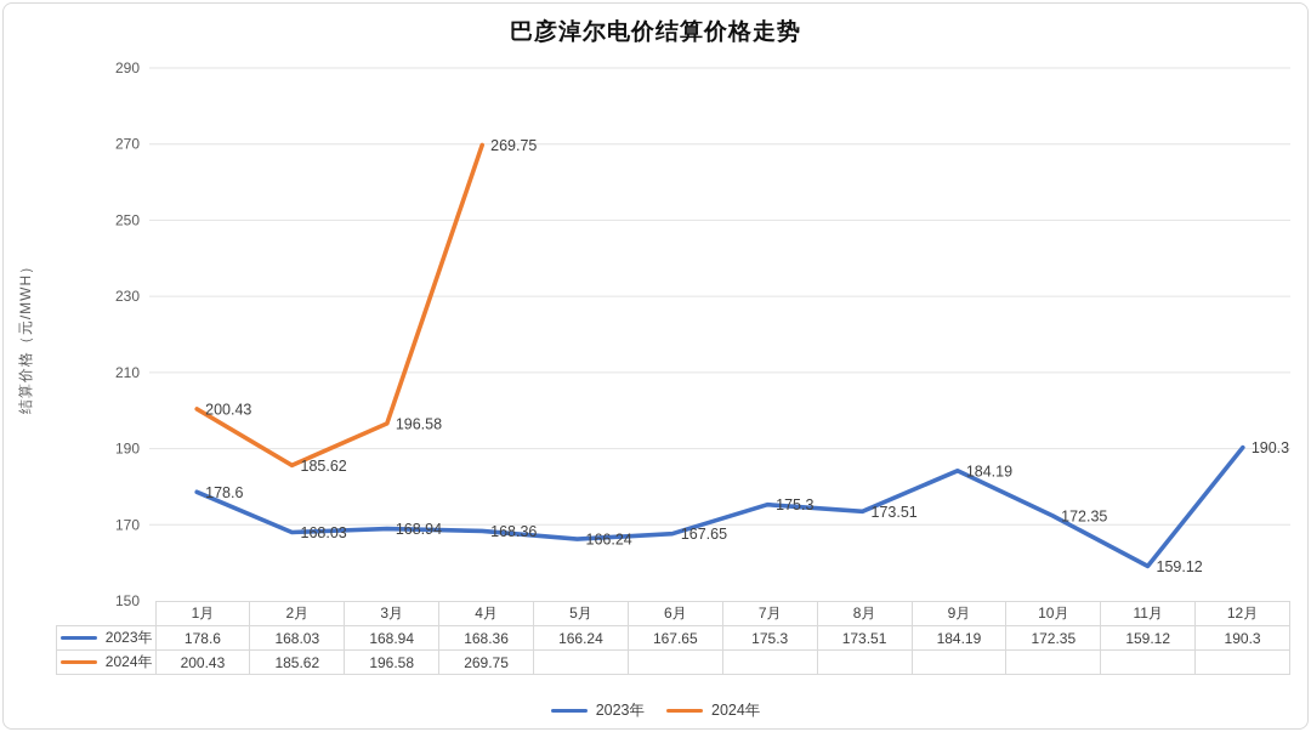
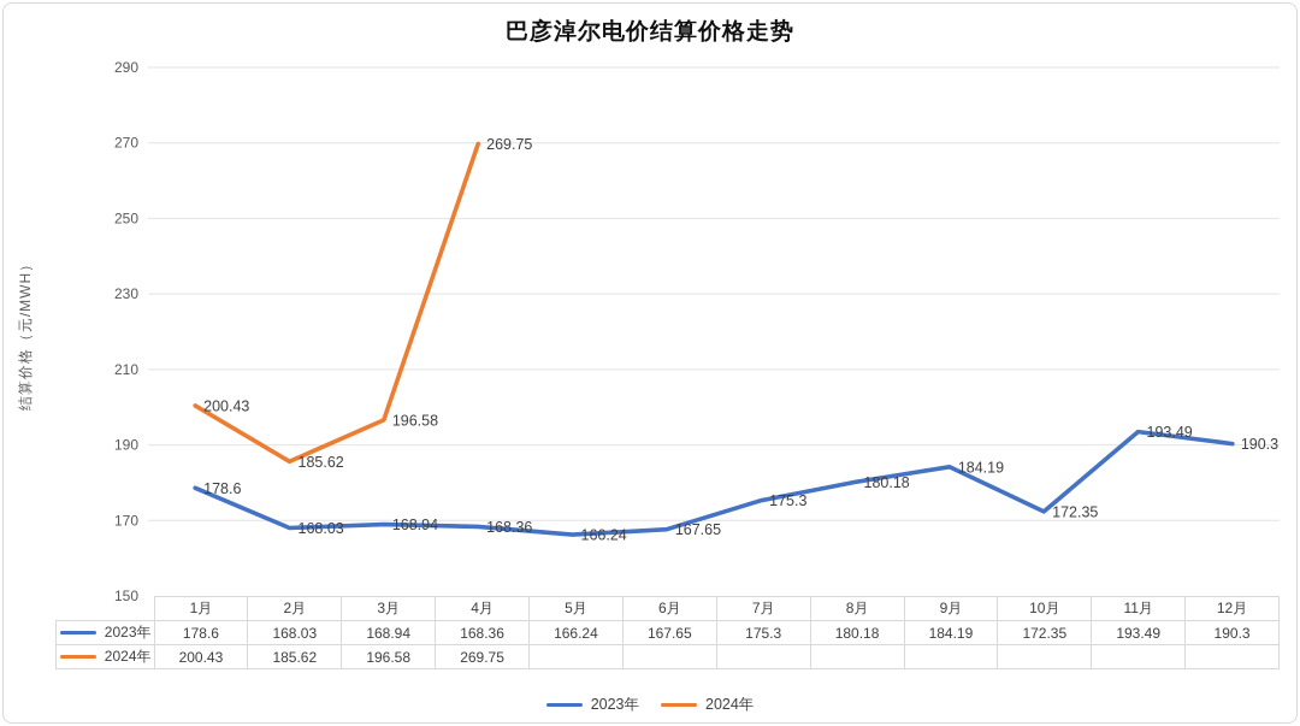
2023年/8月: 173.51 -> 180.18
2023年/11月: 159.12 -> 193.49
